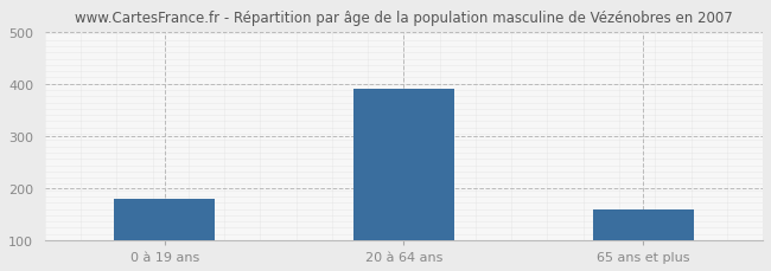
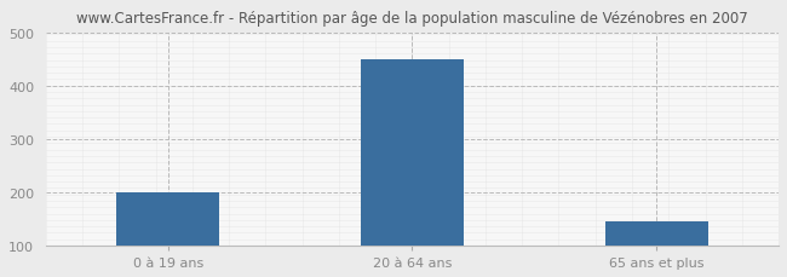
0 à 19 ans: 180 -> 200
20 à 64 ans: 390 -> 450
65 ans et plus: 160 -> 145
